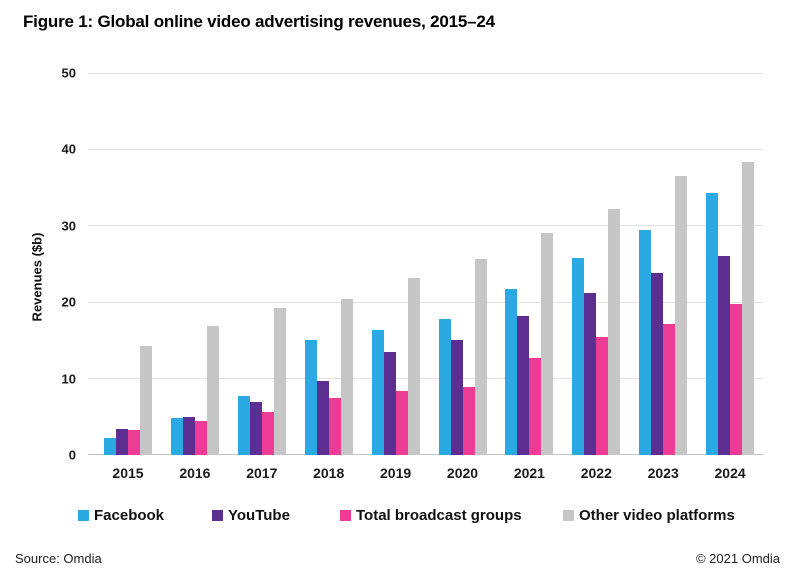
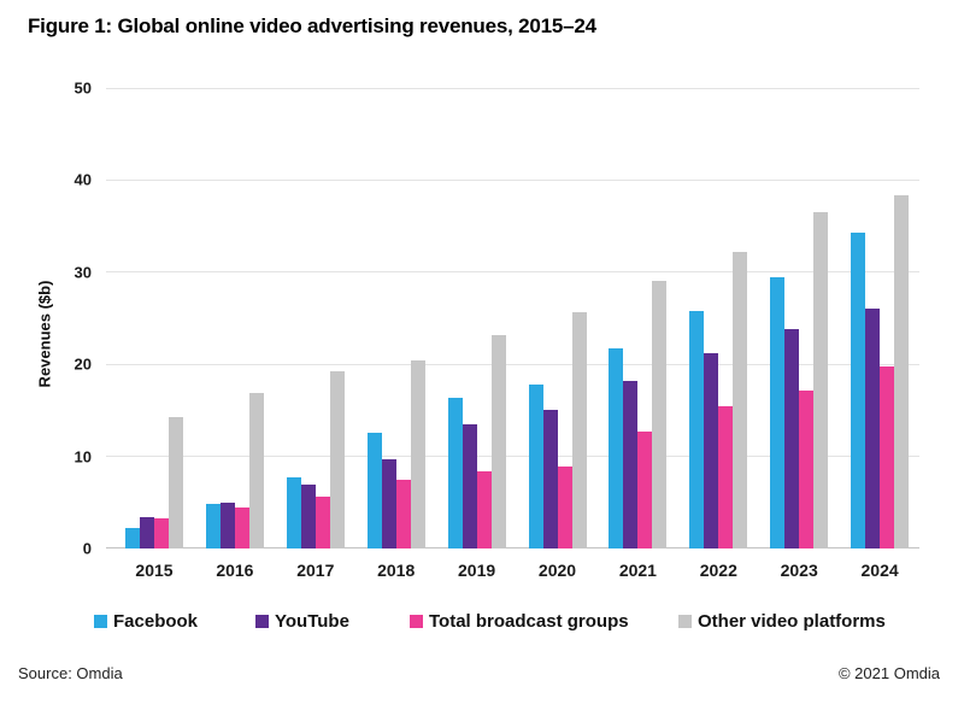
Facebook/2018: 15 -> 13
